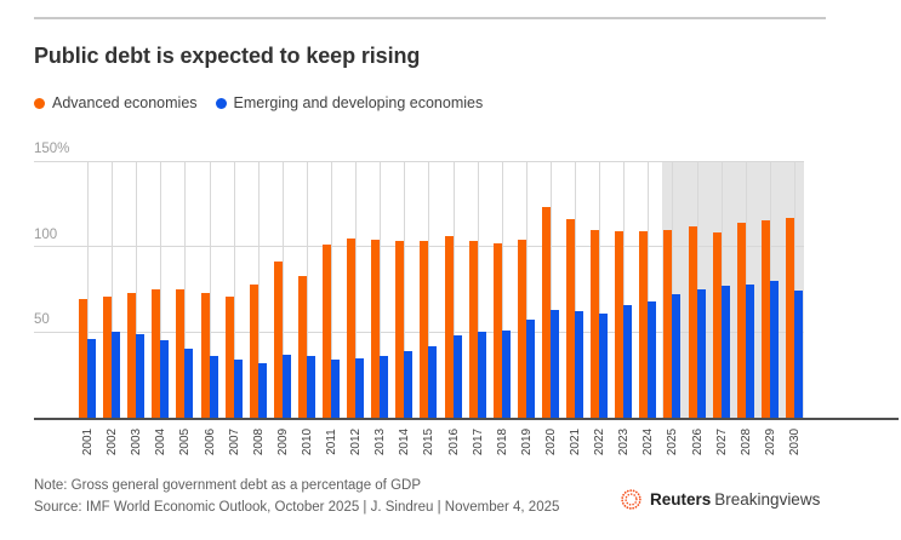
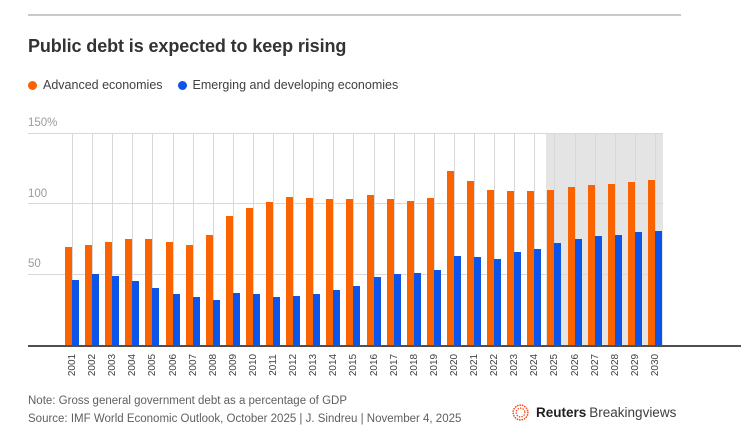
Advanced economies/2010: 83% -> 97%
Emerging and developing economies/2019: 57% -> 53%
Advanced economies/2027: 108% -> 113%
Emerging and developing economies/2030: 74% -> 81%
